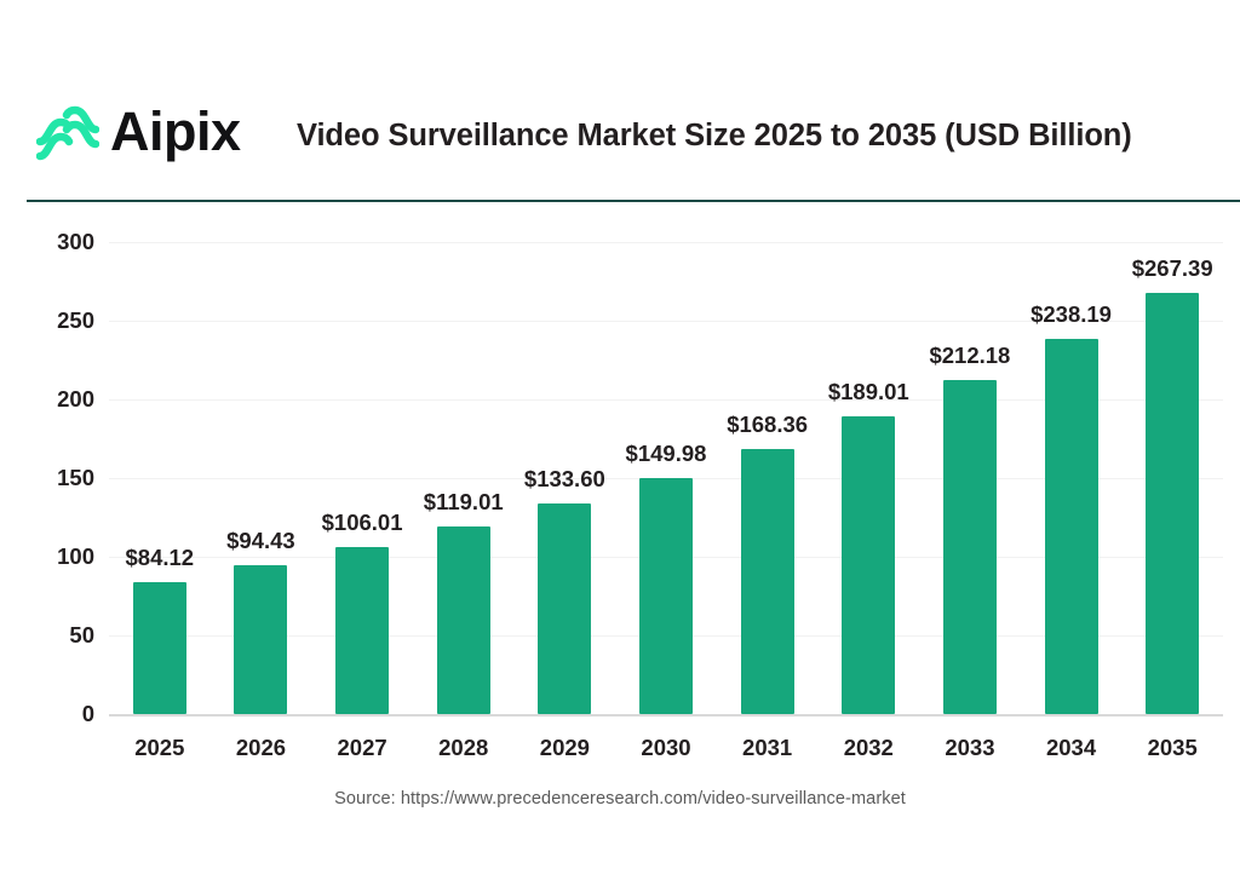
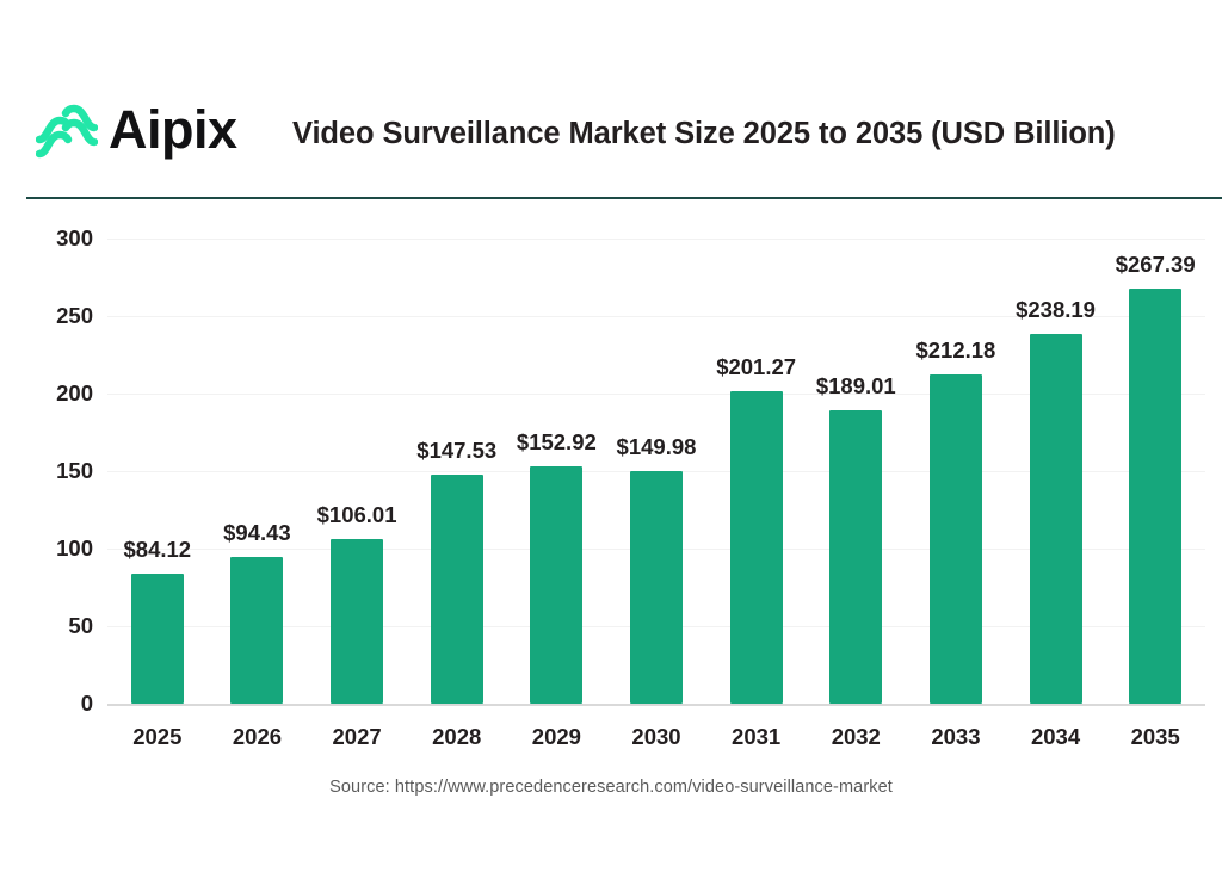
2028: $119.01 -> $147.53
2029: $133.60 -> $152.92
2031: $168.36 -> $201.27
